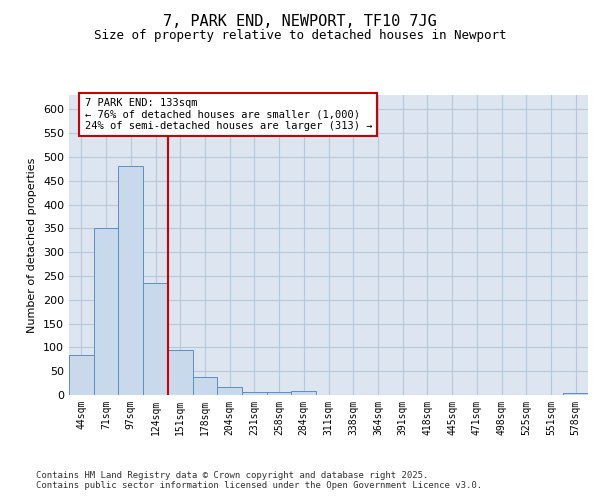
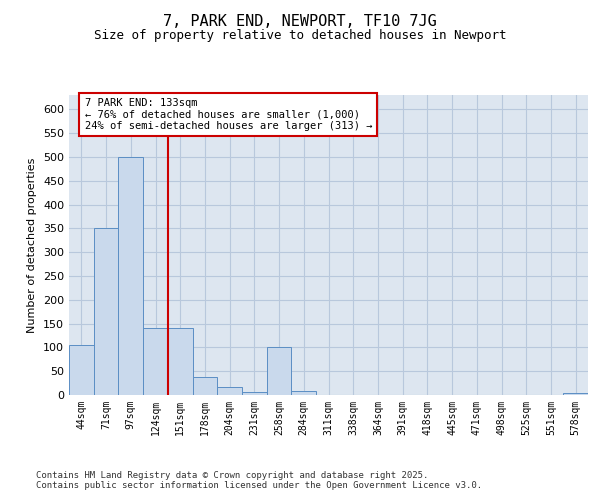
44sqm: 85 -> 105
97sqm: 480 -> 500
124sqm: 235 -> 140
151sqm: 95 -> 140
258sqm: 6 -> 100
